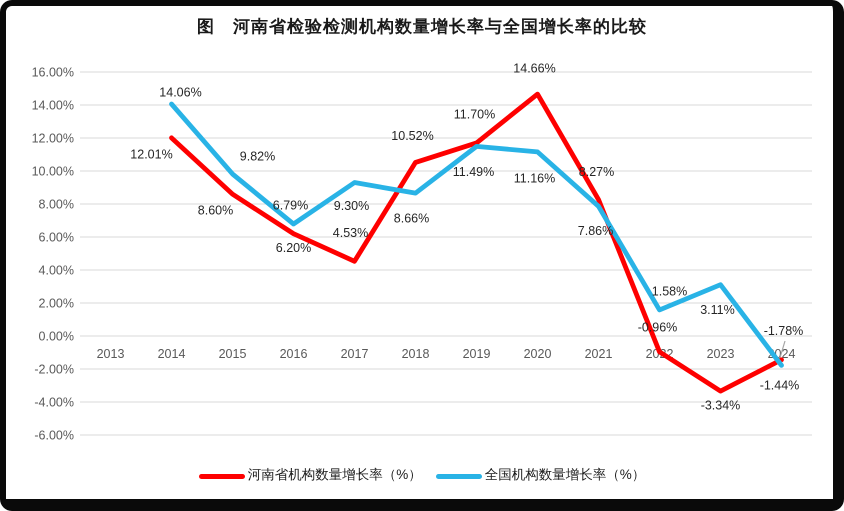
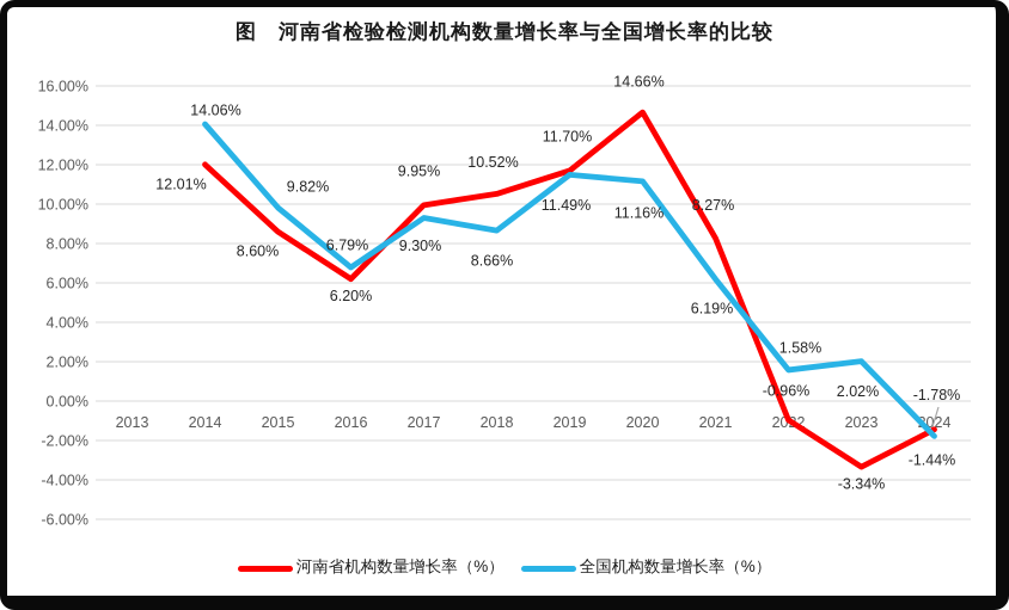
河南省机构数量增长率（%）/2017: 4.53% -> 9.95%
全国机构数量增长率（%）/2021: 7.86% -> 6.19%
全国机构数量增长率（%）/2023: 3.11% -> 2.02%
